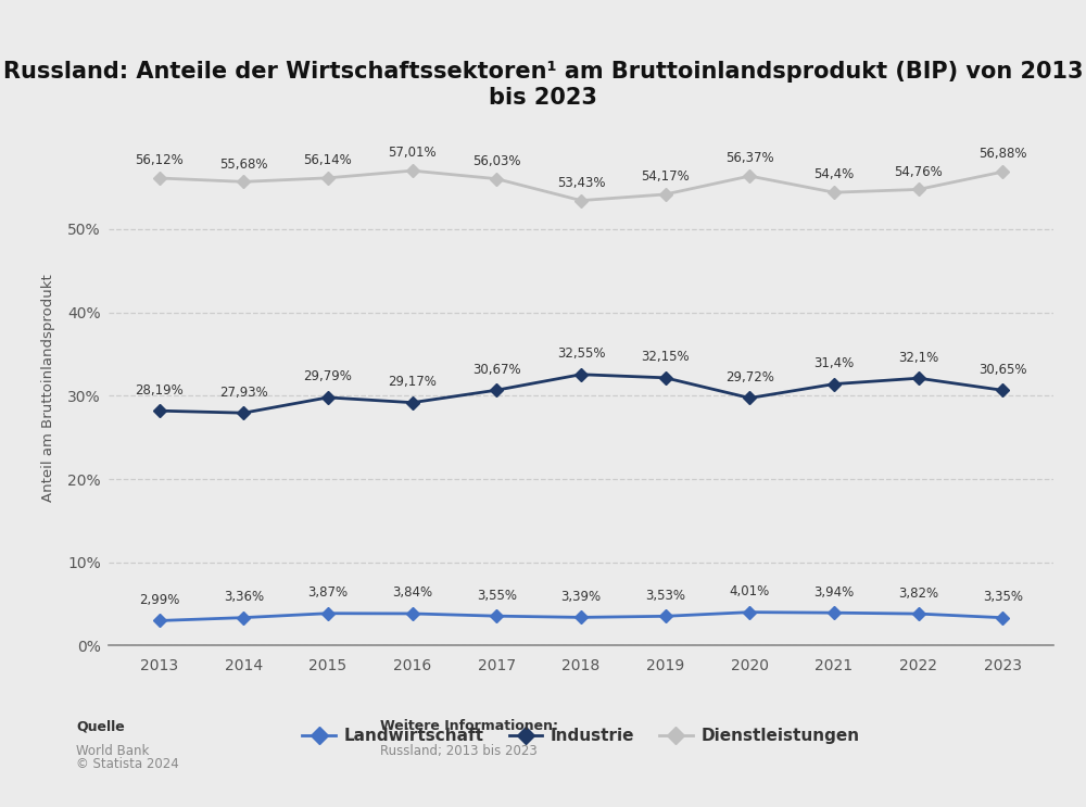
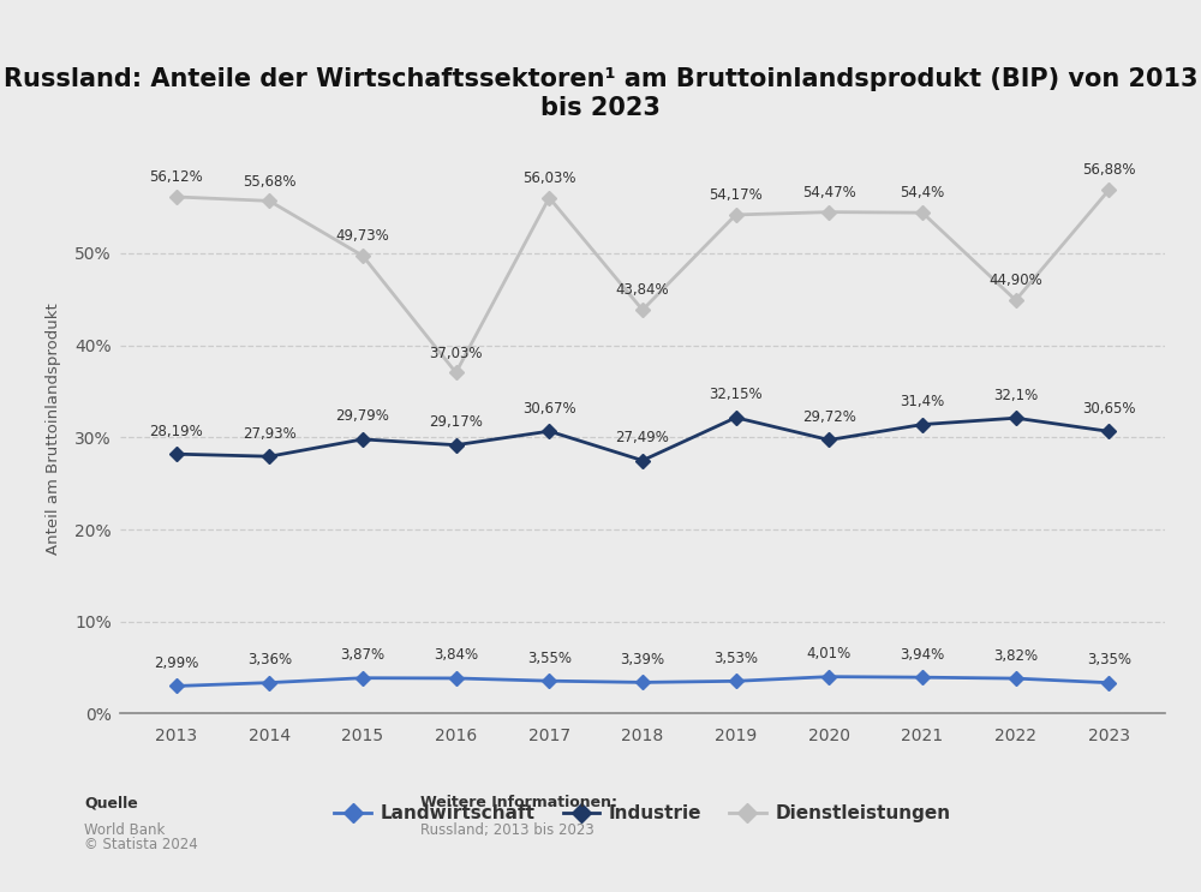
Dienstleistungen/2015: 56,14% -> 49,73%
Dienstleistungen/2016: 57,01% -> 37,03%
Industrie/2018: 32,55% -> 27,49%
Dienstleistungen/2018: 53,43% -> 43,84%
Dienstleistungen/2020: 56,37% -> 54,47%
Dienstleistungen/2022: 54,76% -> 44,90%
